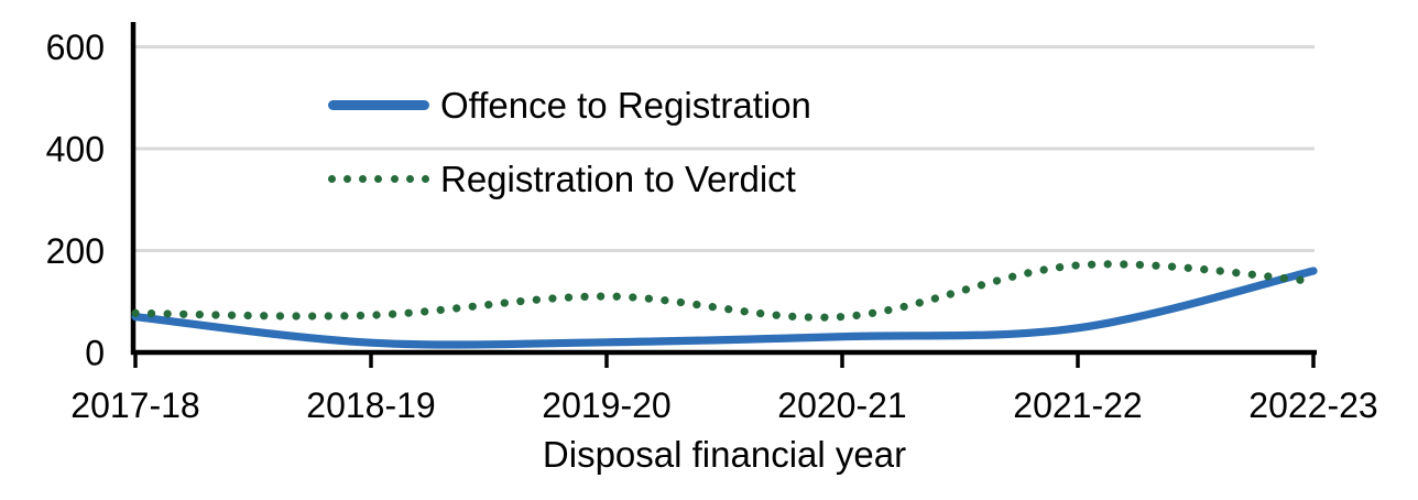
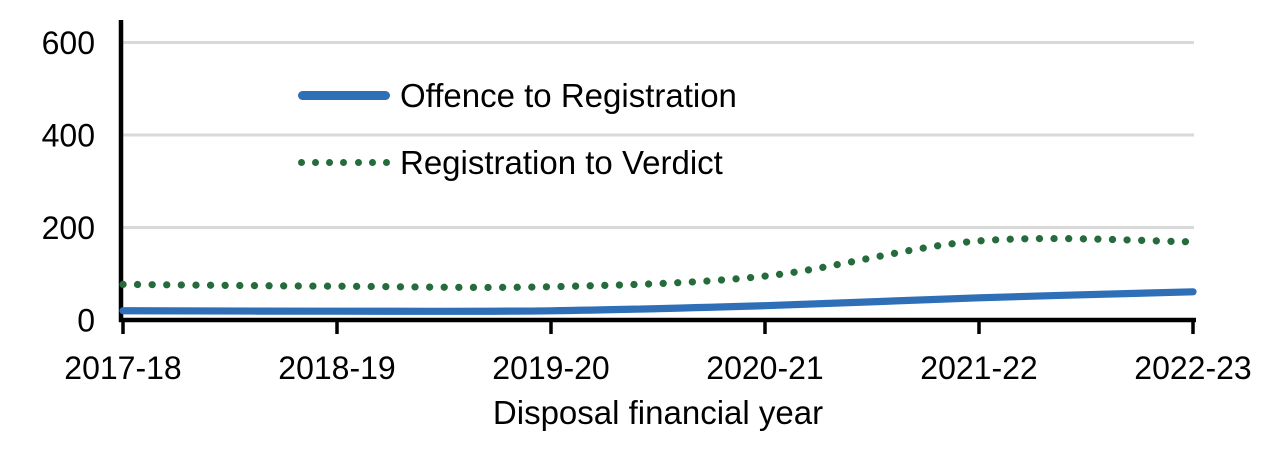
Offence to Registration/2017-18: 70 -> 20
Registration to Verdict/2019-20: 110 -> 70
Registration to Verdict/2020-21: 70 -> 100
Offence to Registration/2022-23: 160 -> 60
Registration to Verdict/2022-23: 140 -> 170
